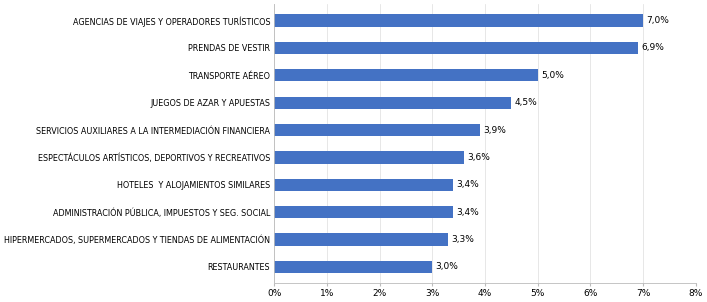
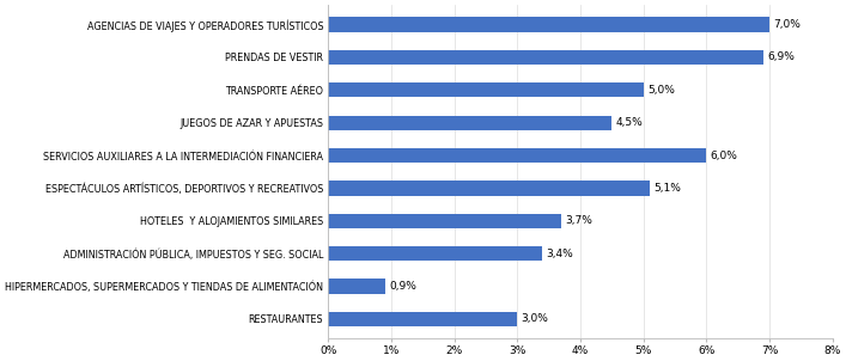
SERVICIOS AUXILIARES A LA INTERMEDIACIÓN FINANCIERA: 3,9% -> 6,0%
ESPECTÁCULOS ARTÍSTICOS, DEPORTIVOS Y RECREATIVOS: 3,6% -> 5,1%
HOTELES Y ALOJAMIENTOS SIMILARES: 3,4% -> 3,7%
HIPERMERCADOS, SUPERMERCADOS Y TIENDAS DE ALIMENTACIÓN: 3,3% -> 0,9%
